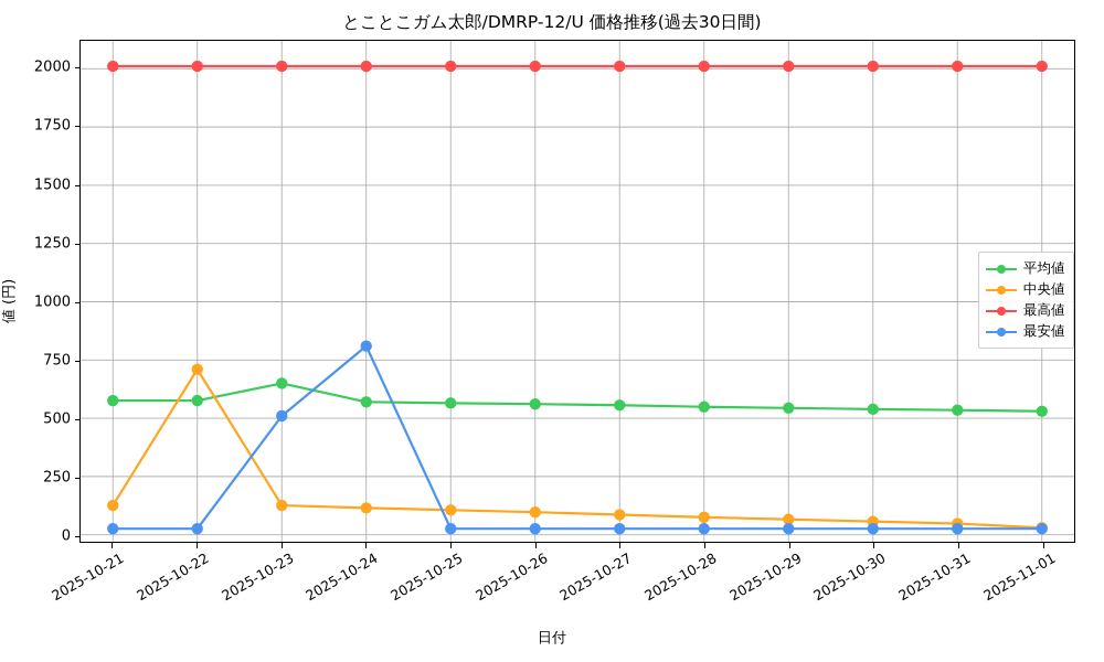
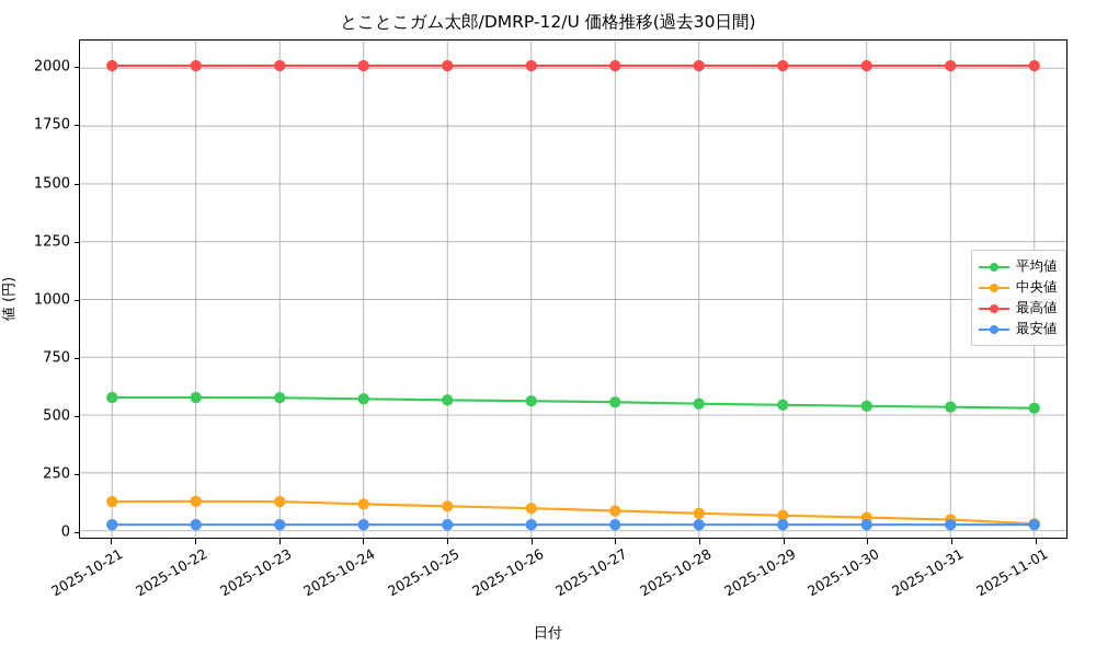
中央値/2025-10-22: 710 -> 130
平均値/2025-10-23: 650 -> 580
最安値/2025-10-23: 510 -> 30
最安値/2025-10-24: 810 -> 30
